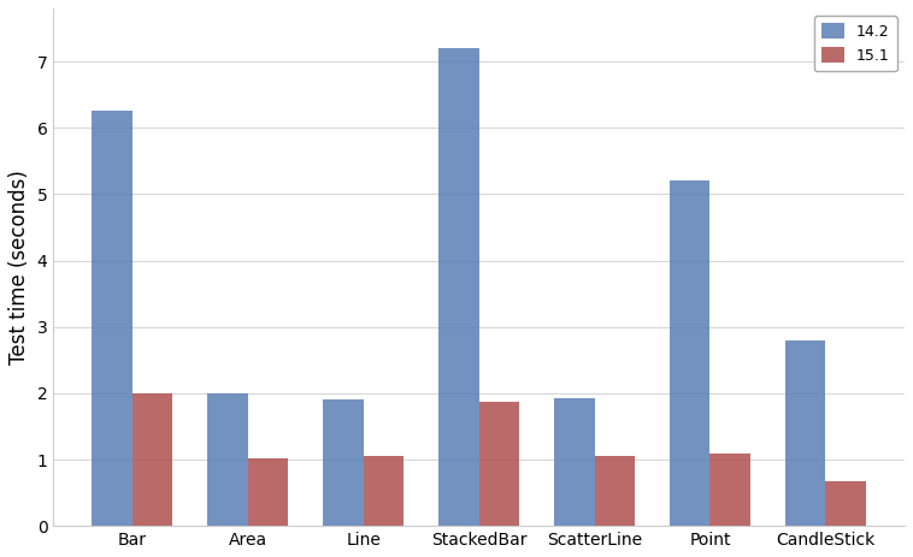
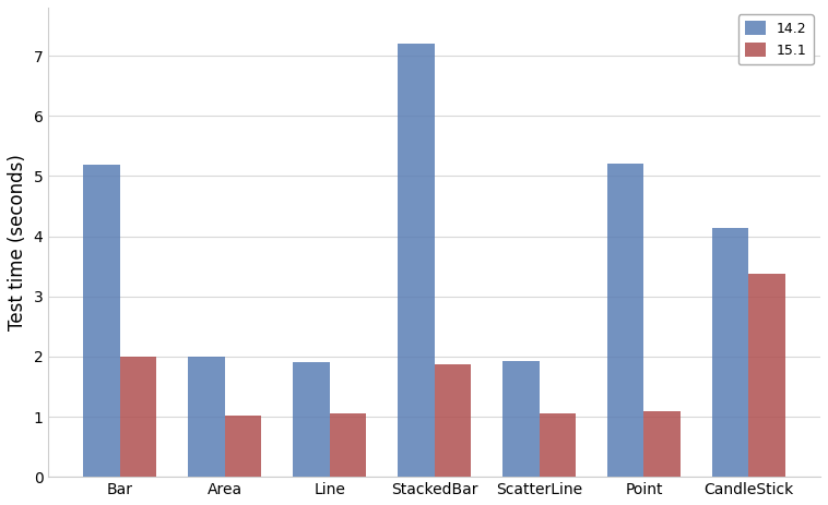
14.2/Bar: 6.25 -> 5.18
14.2/CandleStick: 2.80 -> 4.14
15.1/CandleStick: 0.68 -> 3.38
